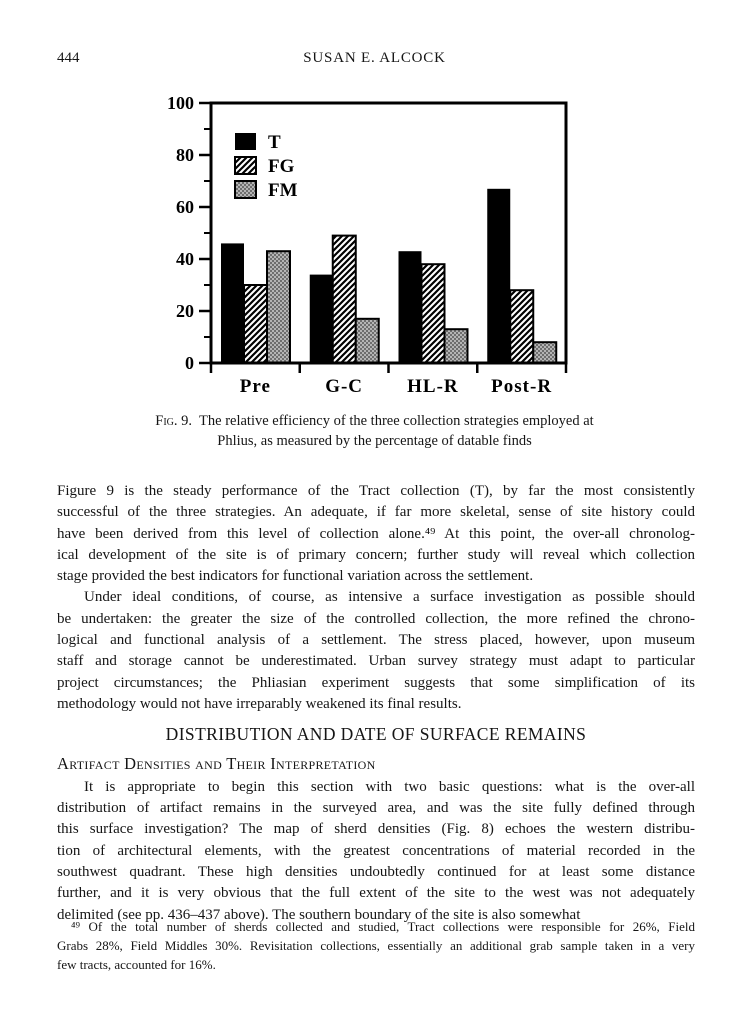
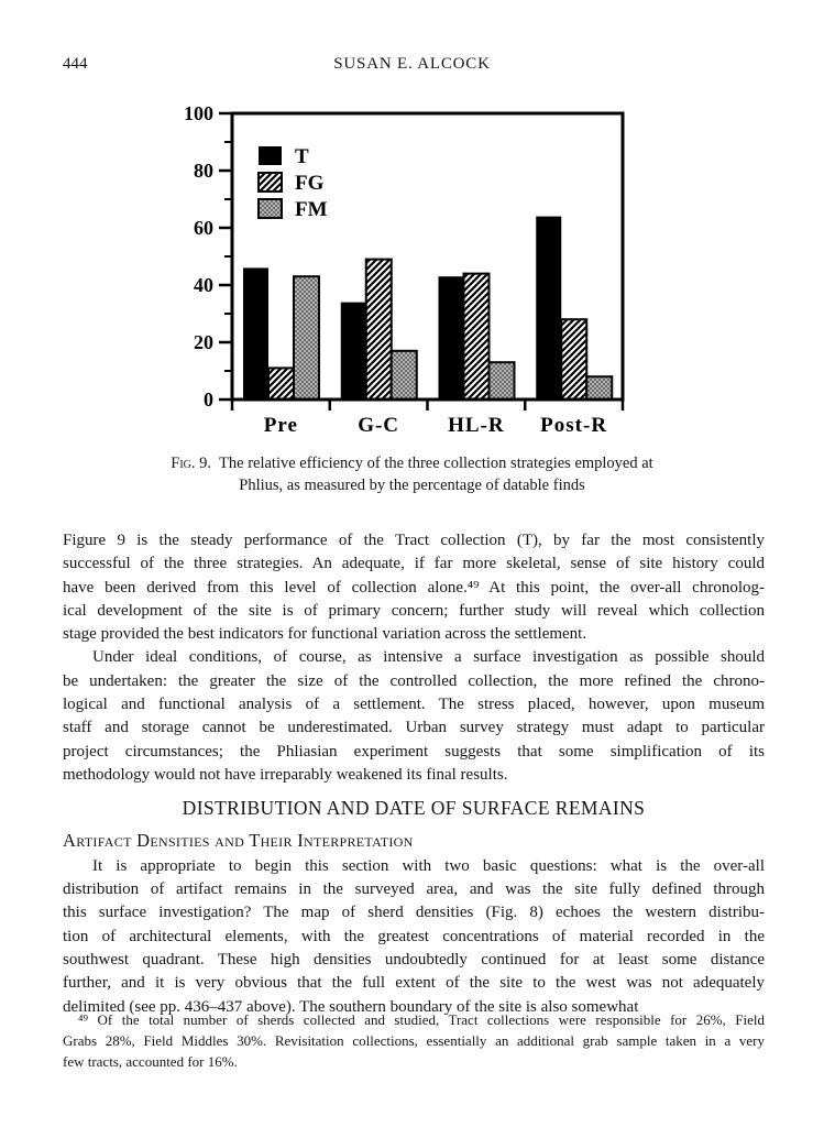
FG/Pre: 30 -> 11
FG/HL-R: 38 -> 44
T/Post-R: 67 -> 64
